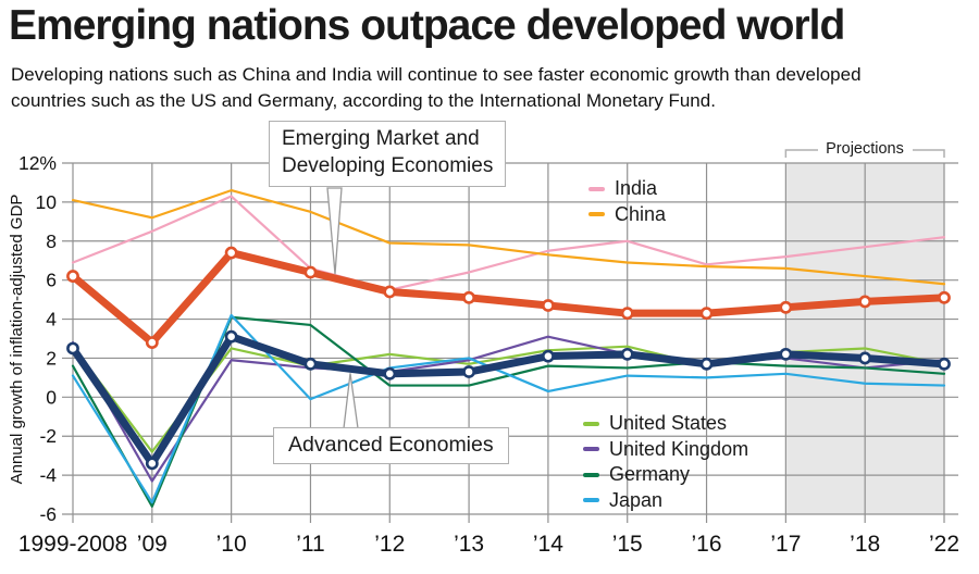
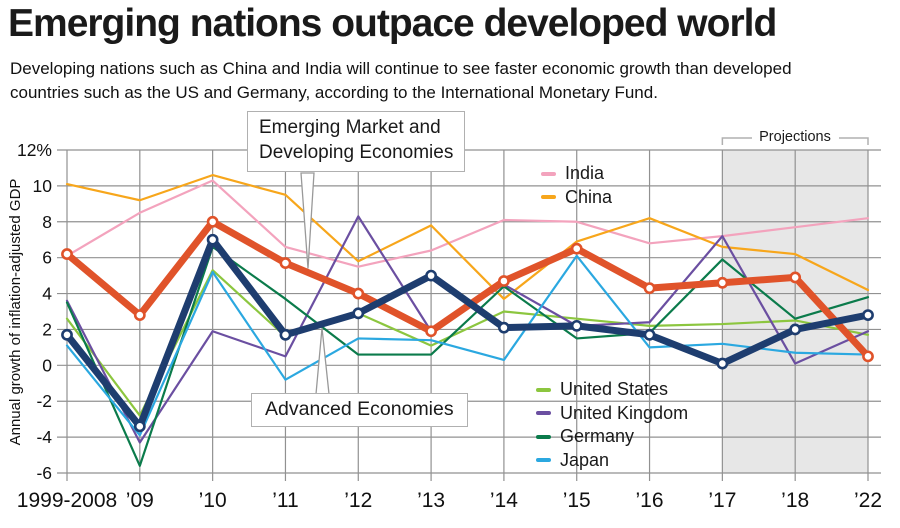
India/1999-2008: 6.9% -> 6.1%
United Kingdom/1999-2008: 2.8% -> 3.6%
Germany/1999-2008: 1.6% -> 3.5%
Advanced Economies/1999-2008: 2.5% -> 1.7%
Japan/’09: -5.4% -> -3.9%
United States/’10: 2.5% -> 5.3%
Germany/’10: 4.1% -> 6.6%
Japan/’10: 4.2% -> 5.2%
Emerging Market and Developing Economies/’10: 7.4% -> 8.0%
Advanced Economies/’10: 3.1% -> 7.0%
United Kingdom/’11: 1.5% -> 0.5%
Japan/’11: -0.1% -> -0.8%
Emerging Market and Developing Economies/’11: 6.4% -> 5.7%
China/’12: 7.9% -> 5.8%
United States/’12: 2.2% -> 2.9%
United Kingdom/’12: 1.3% -> 8.3%
Emerging Market and Developing Economies/’12: 5.4% -> 4.0%
Advanced Economies/’12: 1.2% -> 2.9%
United States/’13: 1.7% -> 1.1%
Japan/’13: 2.0% -> 1.4%
Emerging Market and Developing Economies/’13: 5.1% -> 1.9%
Advanced Economies/’13: 1.3% -> 5.0%
India/’14: 7.5% -> 8.1%
China/’14: 7.3% -> 3.7%
United States/’14: 2.4% -> 3.0%
United Kingdom/’14: 3.1% -> 4.5%
Germany/’14: 1.6% -> 4.4%
Japan/’15: 1.1% -> 6.1%
Emerging Market and Developing Economies/’15: 4.3% -> 6.5%
China/’16: 6.7% -> 8.2%
United States/’16: 1.6% -> 2.2%
United Kingdom/’16: 1.8% -> 2.4%
United Kingdom/’17: 2.0% -> 7.2%
Germany/’17: 1.6% -> 5.9%
Advanced Economies/’17: 2.2% -> 0.1%
United Kingdom/’18: 1.5% -> 0.1%
Germany/’18: 1.5% -> 2.6%
China/’22: 5.8% -> 4.2%
Germany/’22: 1.2% -> 3.8%
Emerging Market and Developing Economies/’22: 5.1% -> 0.5%
Advanced Economies/’22: 1.7% -> 2.8%
